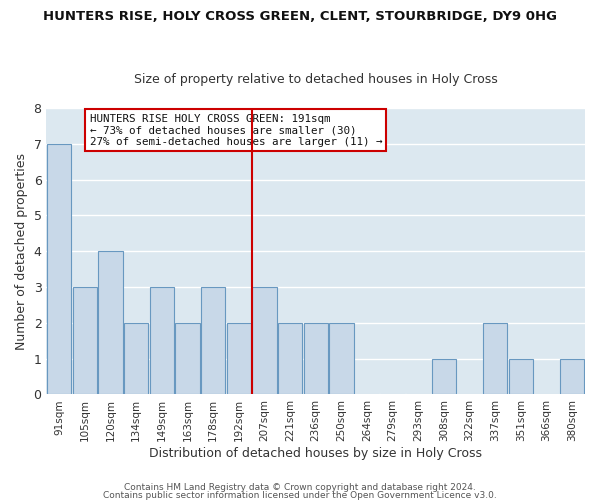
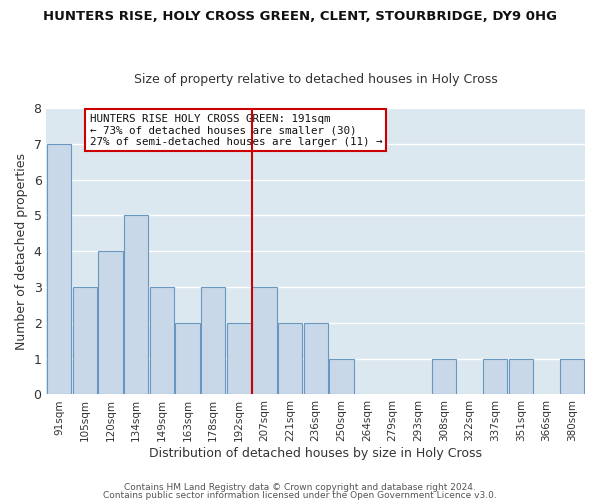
134sqm: 2 -> 5
250sqm: 2 -> 1
337sqm: 2 -> 1
